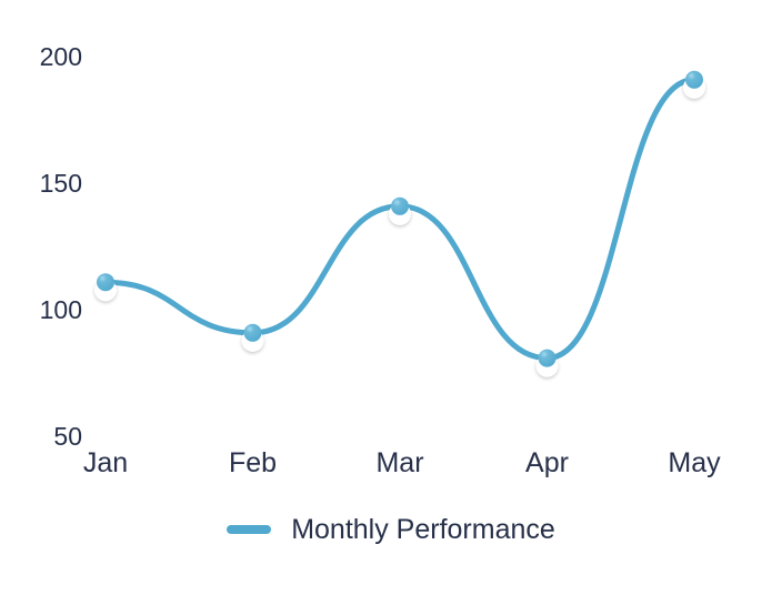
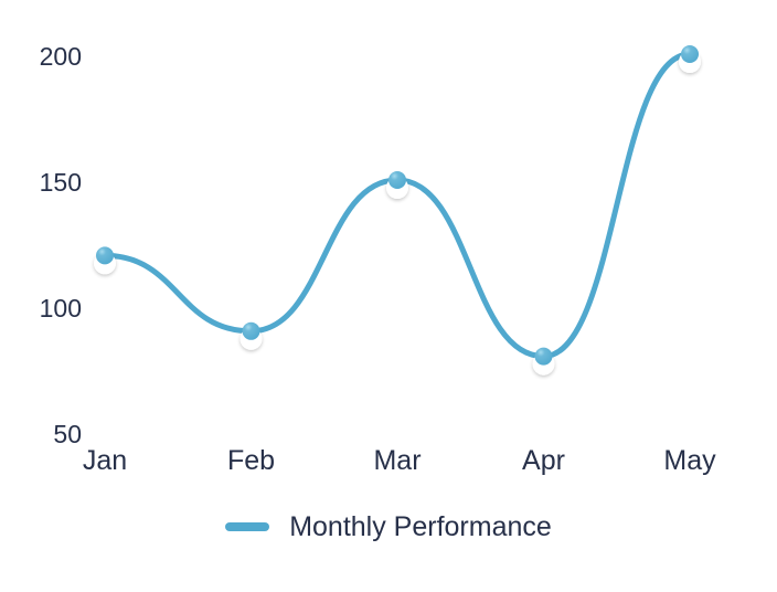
Jan: 110 -> 120
Mar: 140 -> 150
May: 190 -> 200
